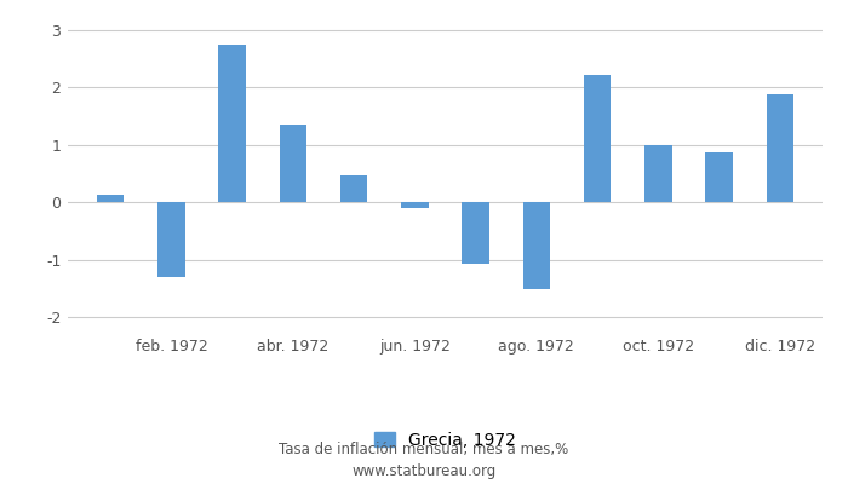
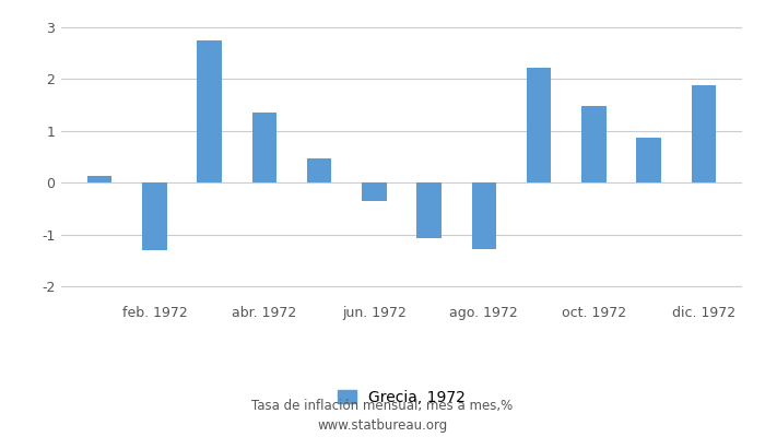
jun. 1972: -0.10 -> -0.35
ago. 1972: -1.50 -> -1.28
oct. 1972: 1.00 -> 1.48
